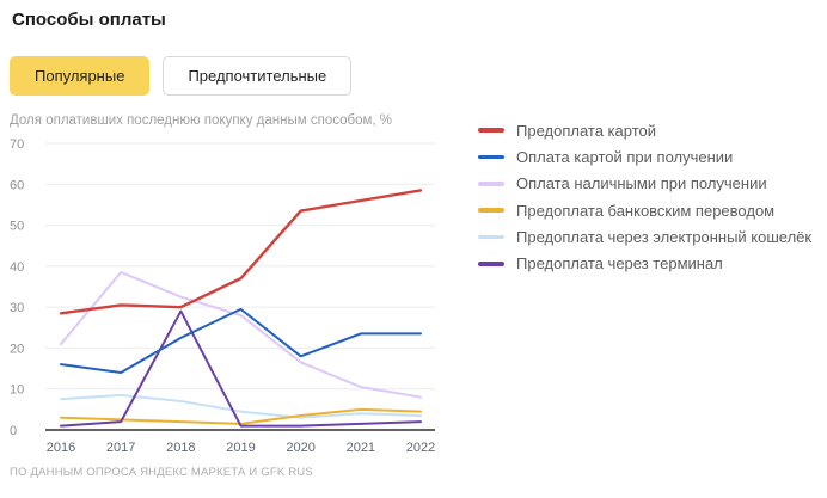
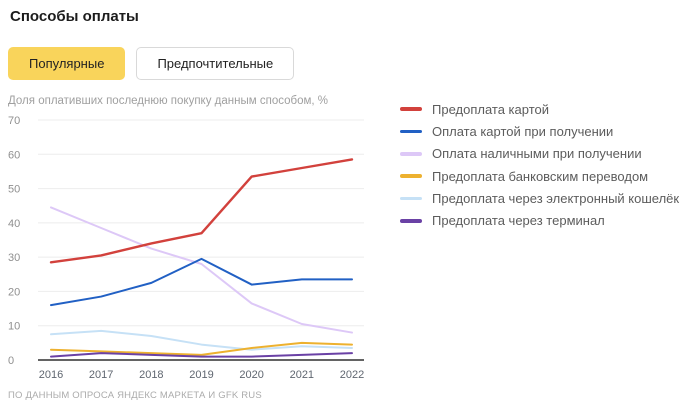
Оплата наличными при получении/2016: 21 -> 44
Оплата картой при получении/2017: 14 -> 18
Предоплата картой/2018: 30 -> 34
Предоплата через терминал/2018: 29 -> 2
Оплата картой при получении/2020: 18 -> 22
